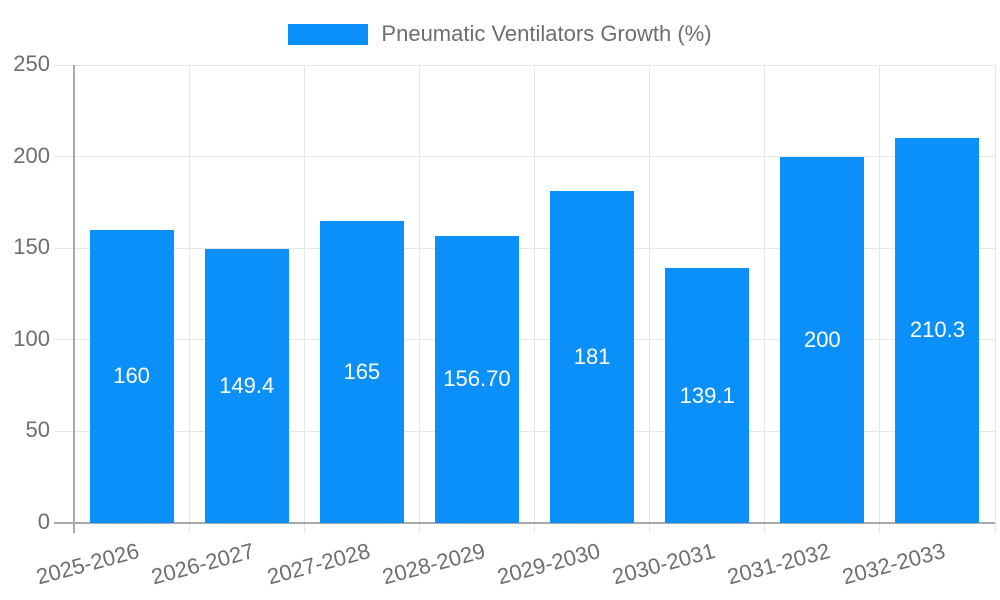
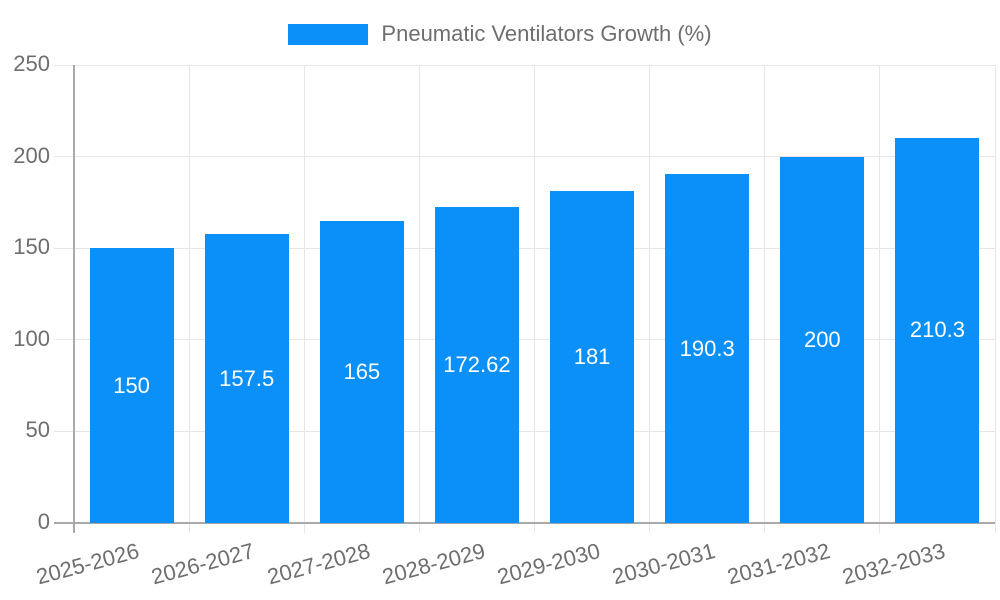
2025-2026: 160 -> 150
2026-2027: 149.4 -> 157.5
2028-2029: 156.70 -> 172.62
2030-2031: 139.1 -> 190.3
